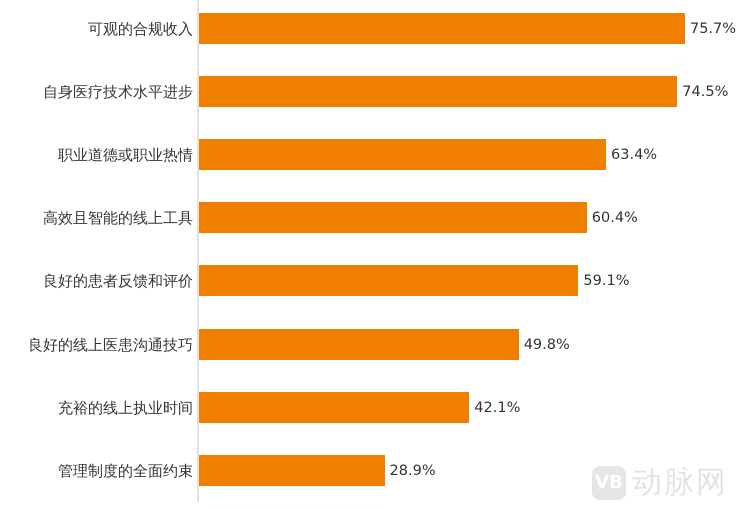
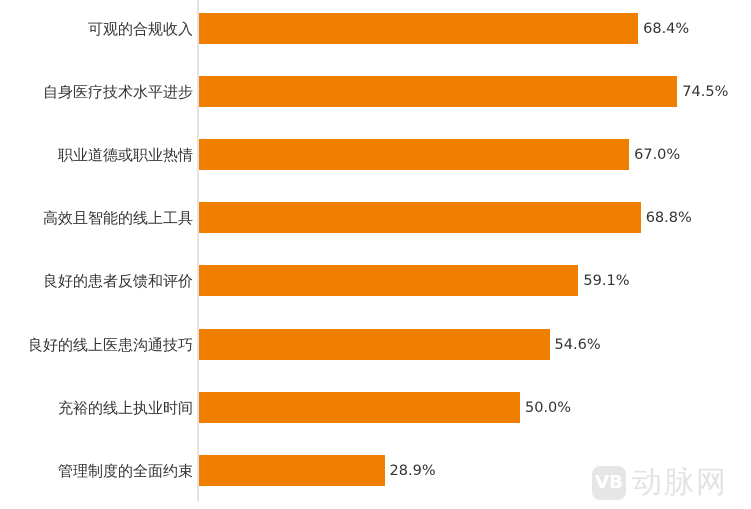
可观的合规收入: 75.7% -> 68.4%
职业道德或职业热情: 63.4% -> 67.0%
高效且智能的线上工具: 60.4% -> 68.8%
良好的线上医患沟通技巧: 49.8% -> 54.6%
充裕的线上执业时间: 42.1% -> 50.0%
